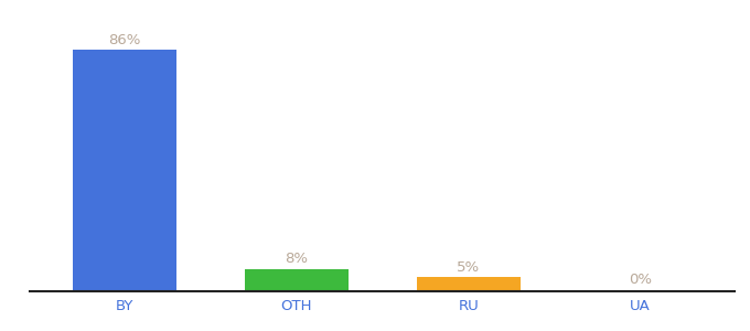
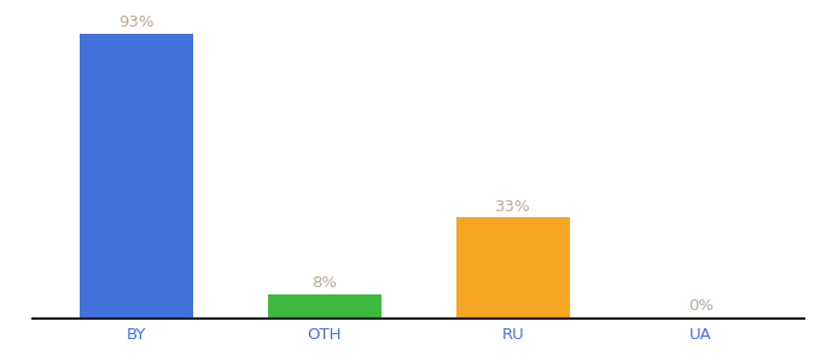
BY: 86% -> 93%
RU: 5% -> 33%
